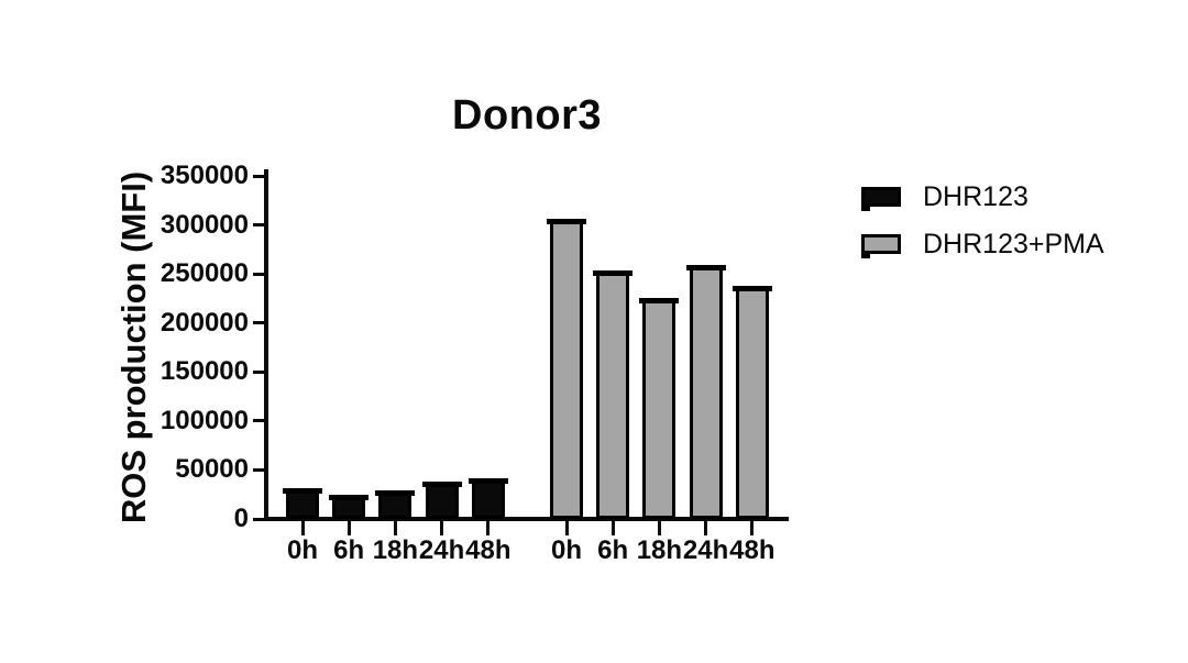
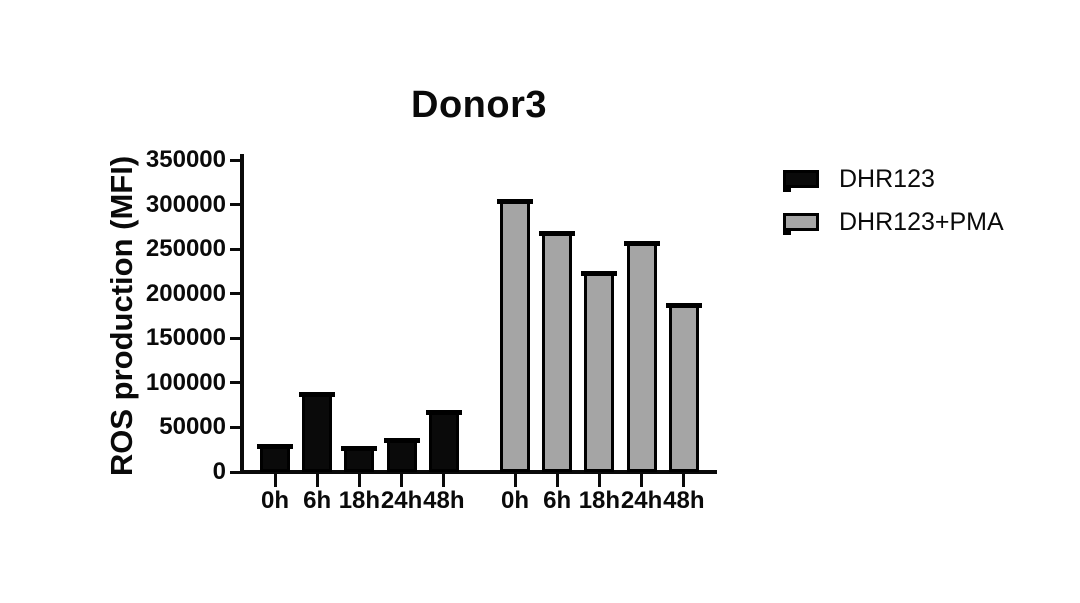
DHR123/6h: 20000 -> 90000
DHR123+PMA/6h: 250000 -> 270000
DHR123/48h: 40000 -> 70000
DHR123+PMA/48h: 240000 -> 190000
